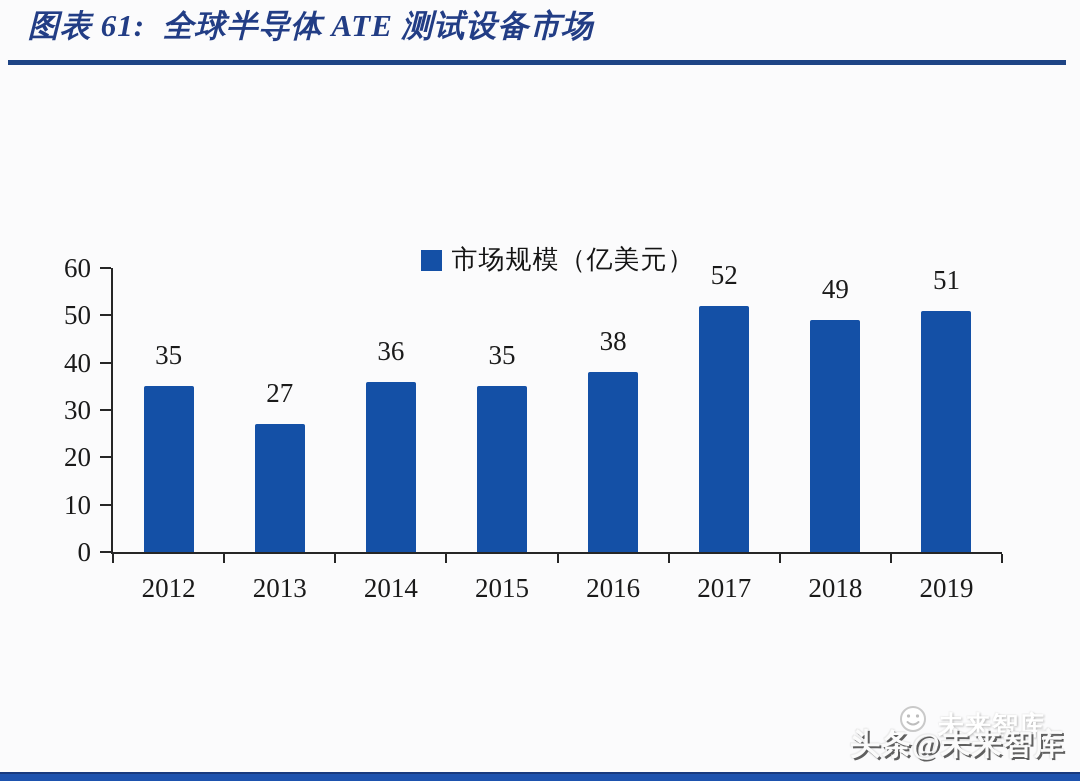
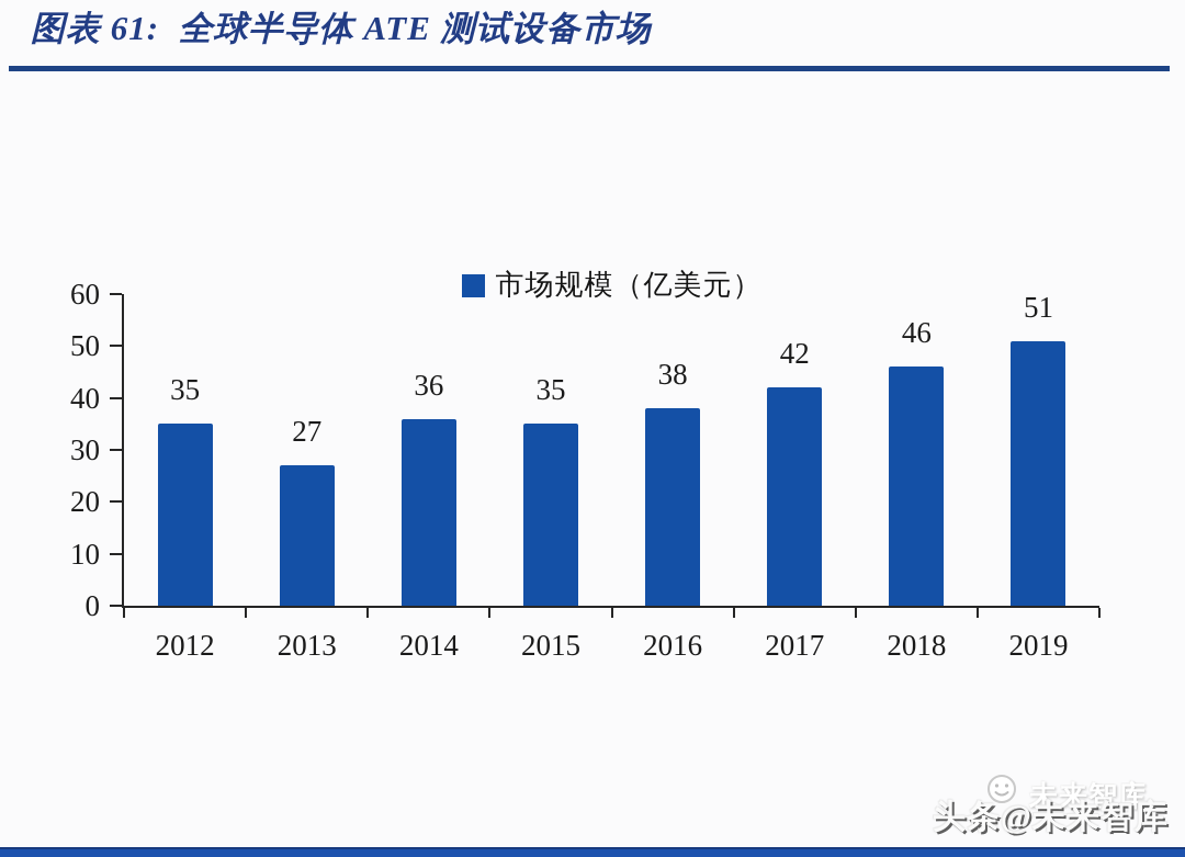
2017: 52 -> 42
2018: 49 -> 46
